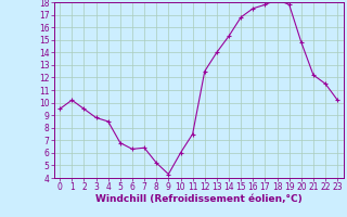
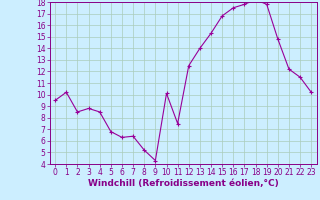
2: 9.5 -> 8.5
10: 6.0 -> 10.1
